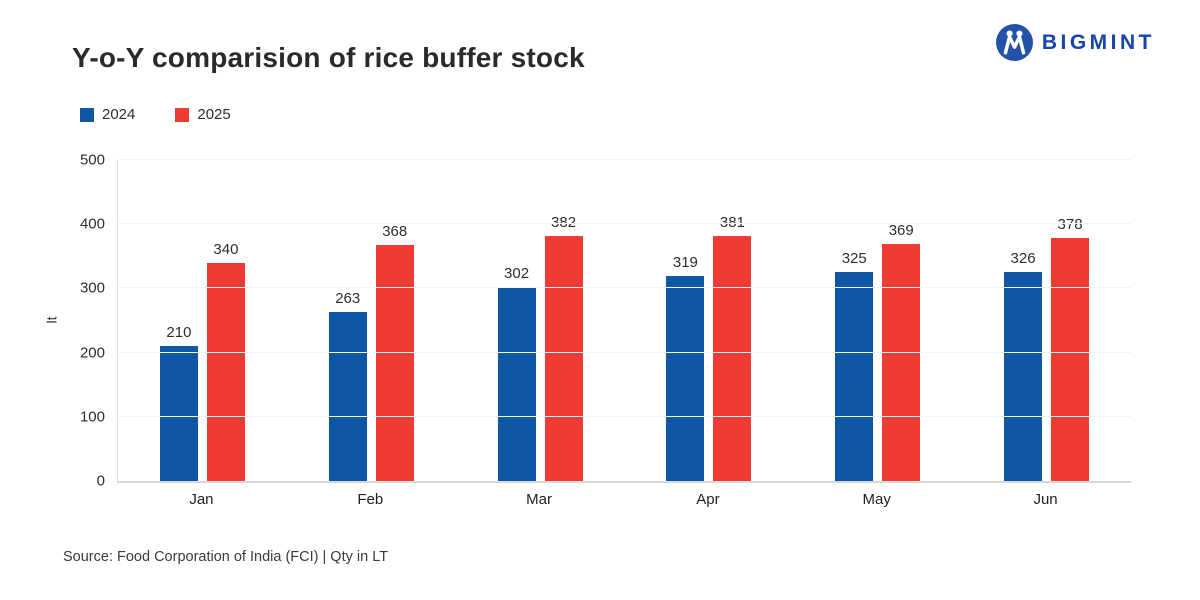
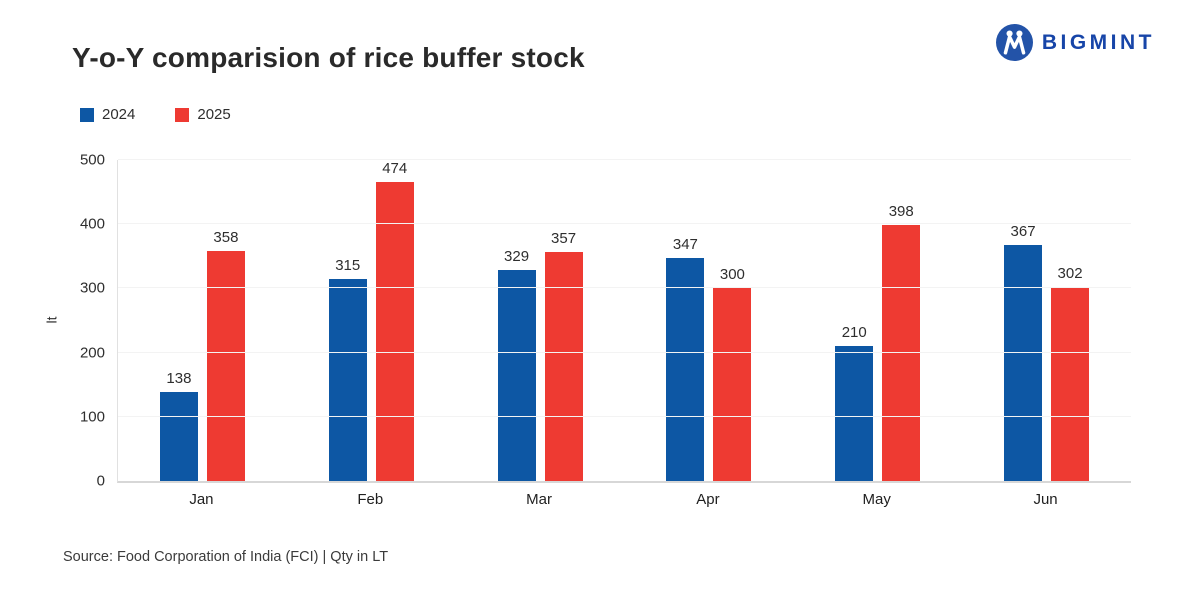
2024/Jan: 210 -> 138
2025/Jan: 340 -> 358
2024/Feb: 263 -> 315
2025/Feb: 368 -> 474
2024/Mar: 302 -> 329
2025/Mar: 382 -> 357
2024/Apr: 319 -> 347
2025/Apr: 381 -> 300
2024/May: 325 -> 210
2025/May: 369 -> 398
2024/Jun: 326 -> 367
2025/Jun: 378 -> 302
